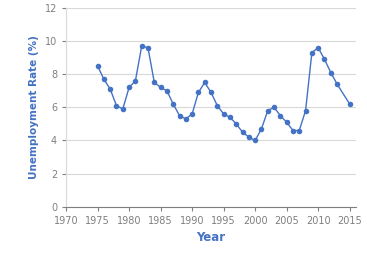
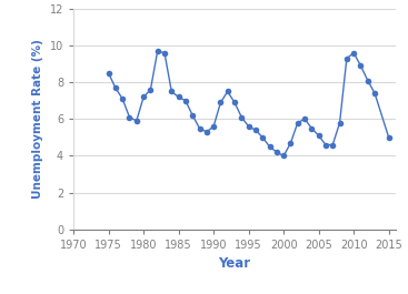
2015: 6.2 -> 5.0
